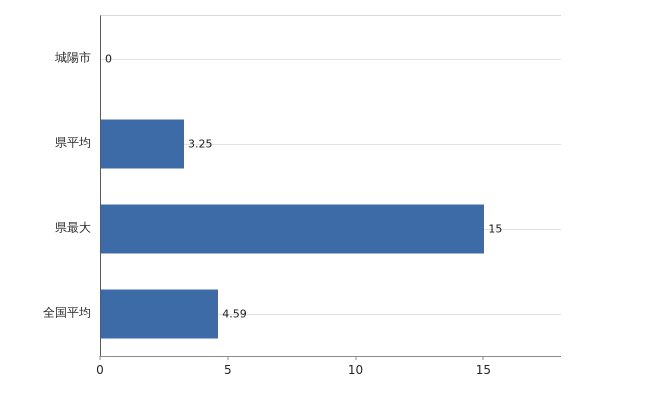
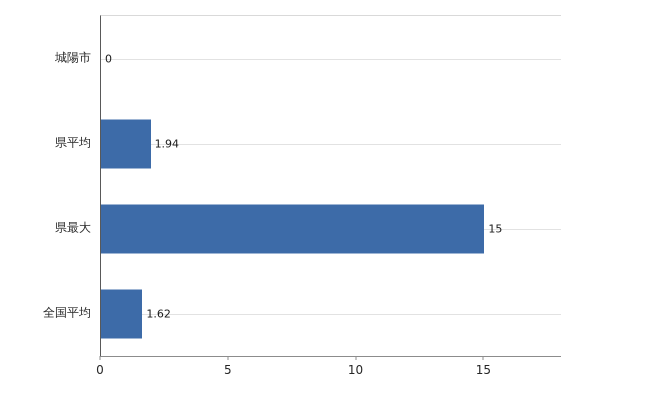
県平均: 3.25 -> 1.94
全国平均: 4.59 -> 1.62
